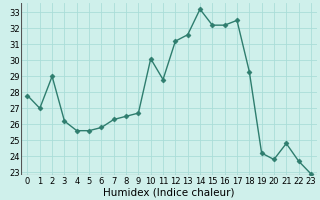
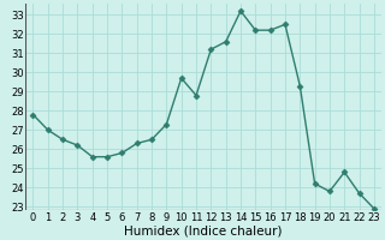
2: 29.0 -> 26.5
9: 26.7 -> 27.3
10: 30.1 -> 29.7
